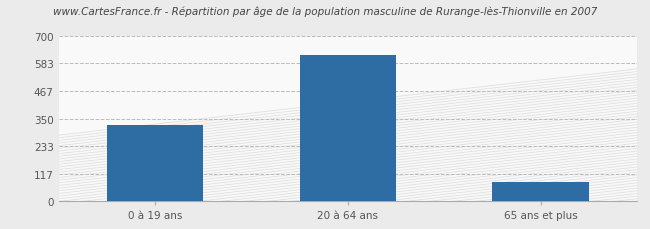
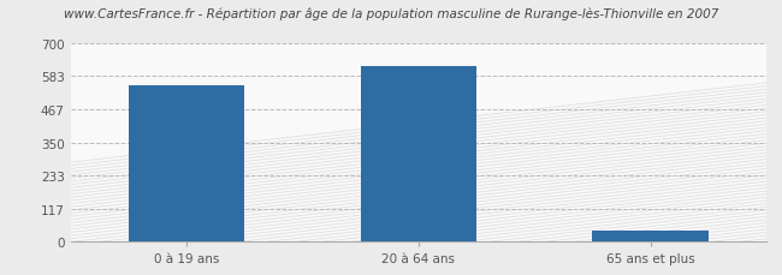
0 à 19 ans: 322 -> 550
65 ans et plus: 82 -> 40
